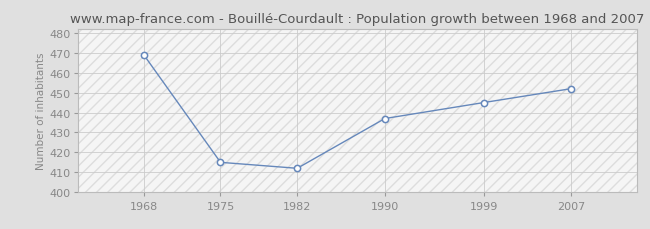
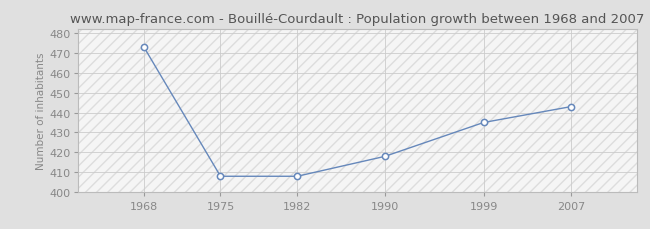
1968: 469 -> 473
1975: 415 -> 408
1982: 412 -> 408
1990: 437 -> 418
1999: 445 -> 435
2007: 452 -> 443
